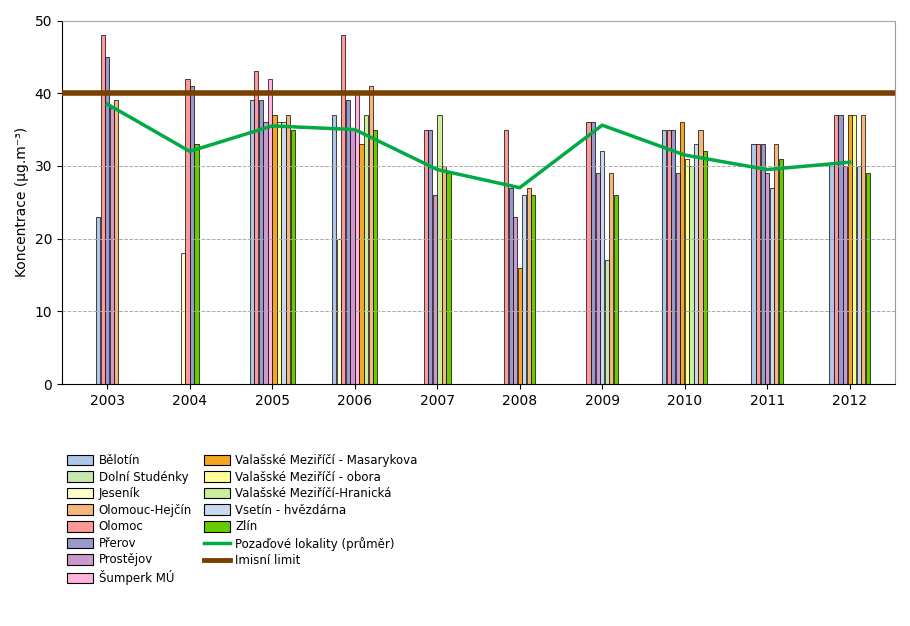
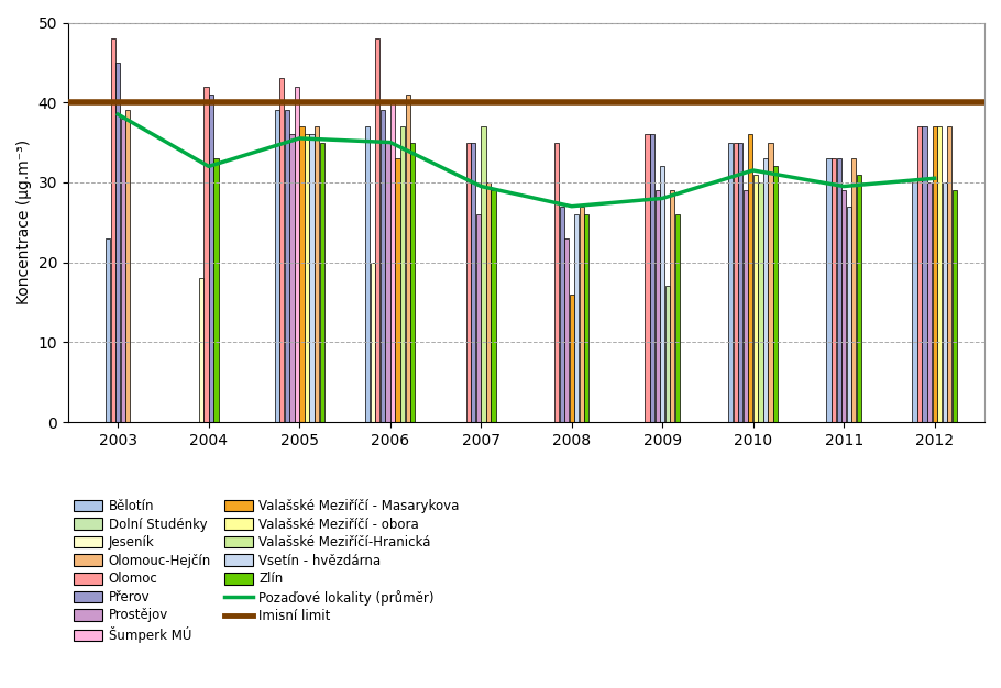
Pozaďové lokality (průměr)/2009: 35.6 -> 28.0
